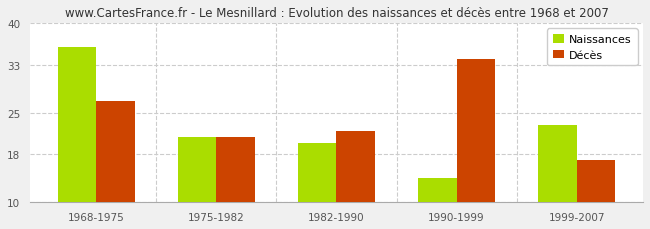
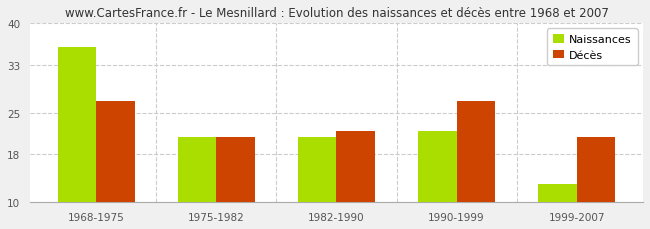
Naissances/1982-1990: 20 -> 21
Naissances/1990-1999: 14 -> 22
Décès/1990-1999: 34 -> 27
Naissances/1999-2007: 23 -> 13
Décès/1999-2007: 17 -> 21
